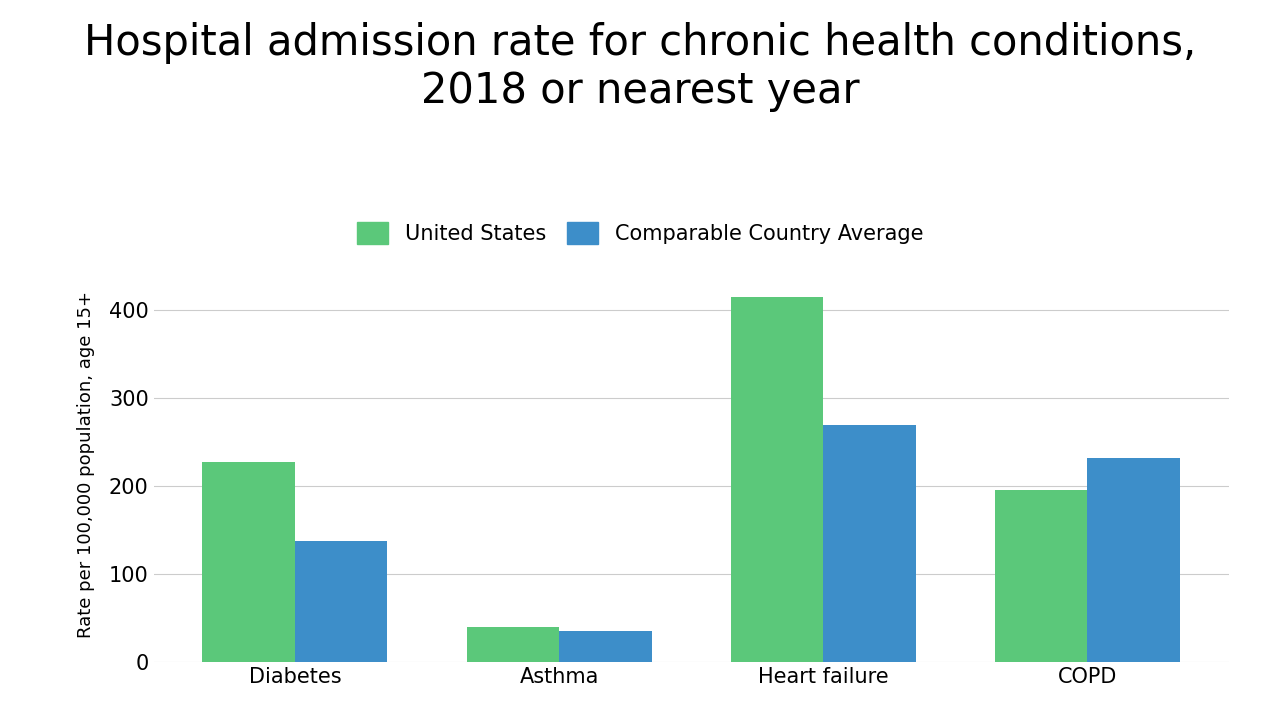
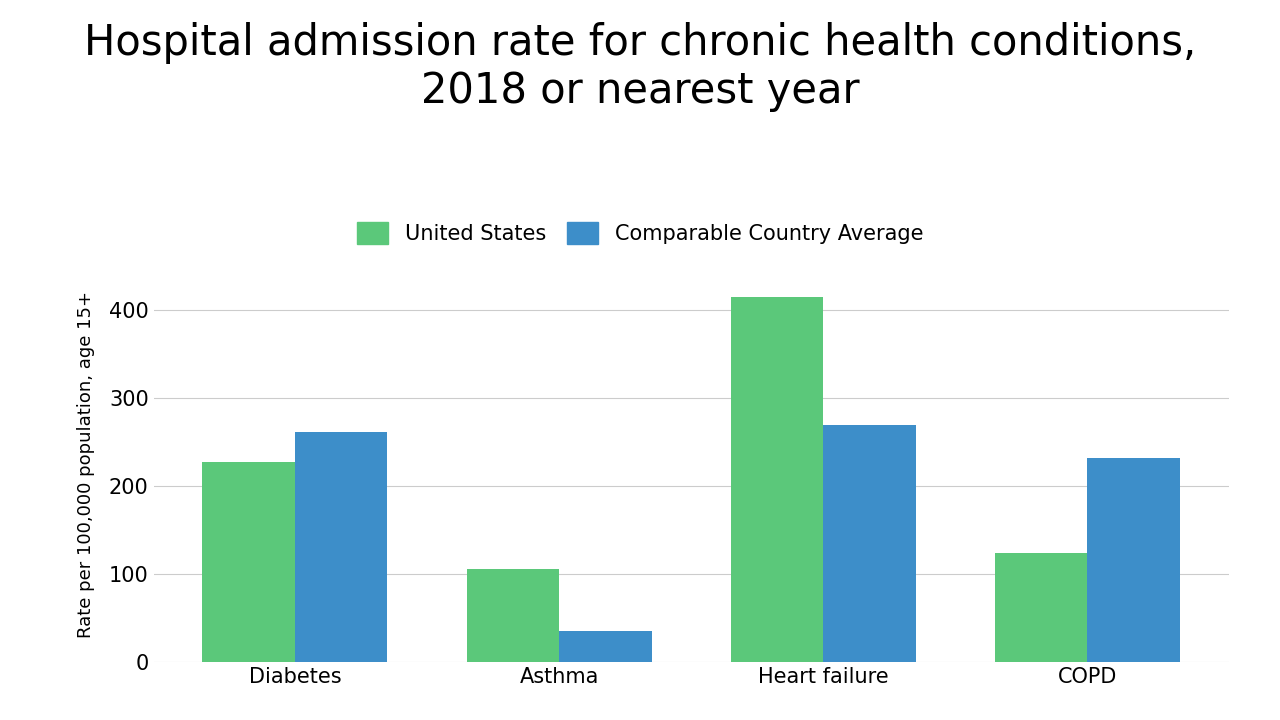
Comparable Country Average/Diabetes: 138 -> 262
United States/Asthma: 40 -> 106
United States/COPD: 196 -> 124
